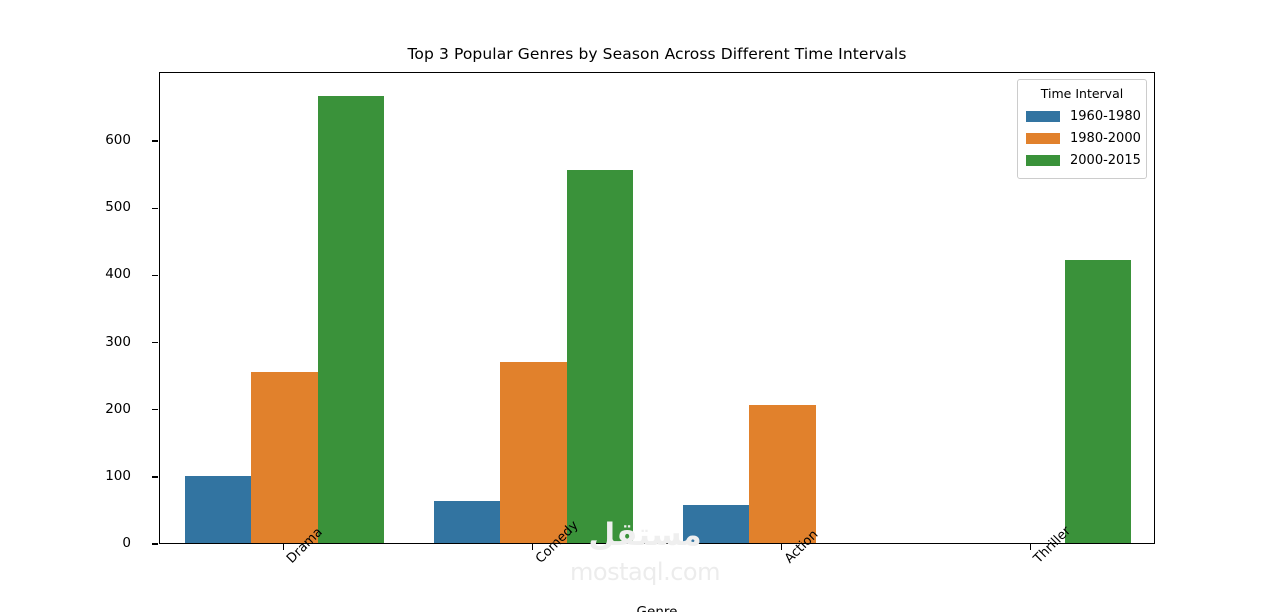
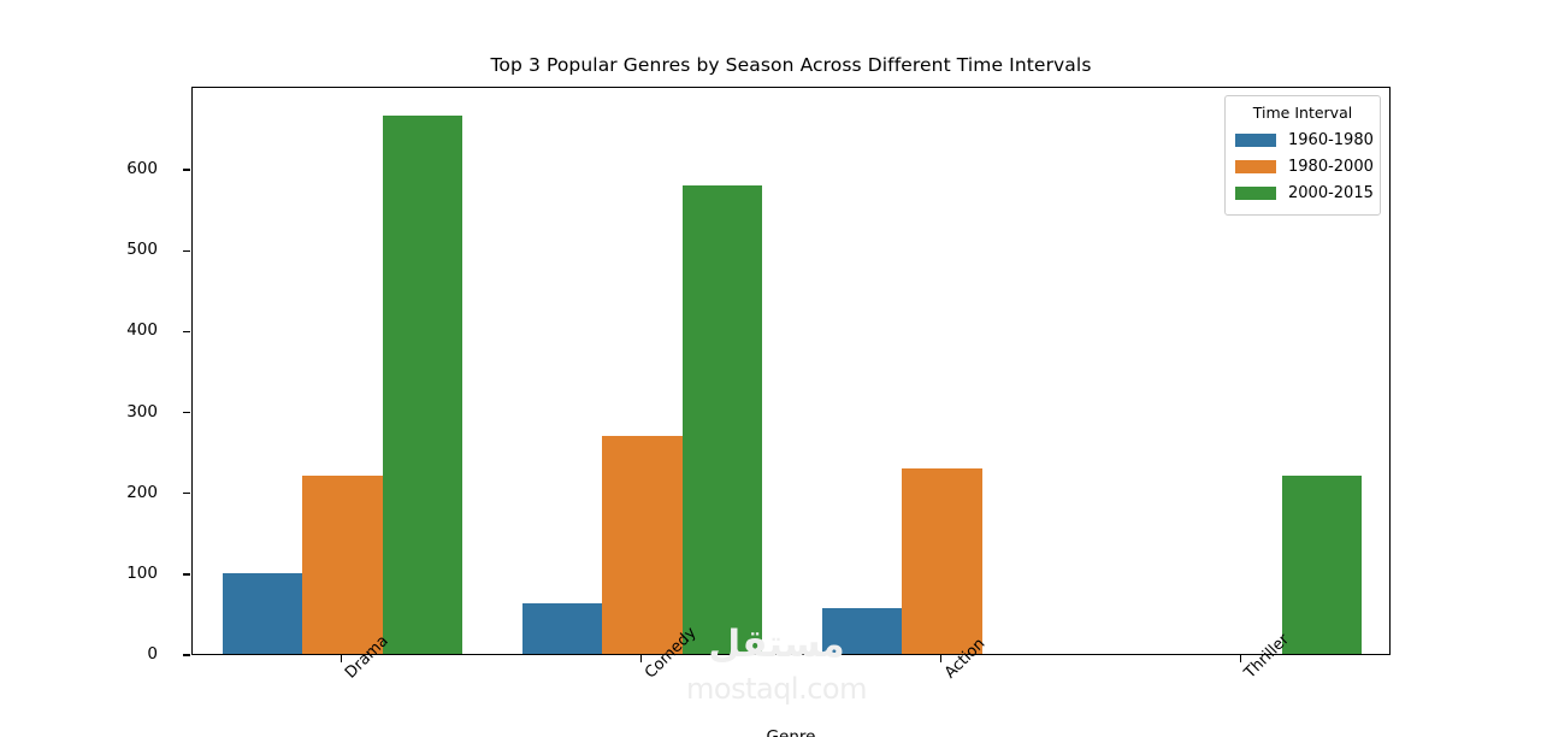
1980-2000/Drama: 260 -> 220
2000-2015/Comedy: 560 -> 580
1980-2000/Action: 200 -> 230
2000-2015/Thriller: 420 -> 220
